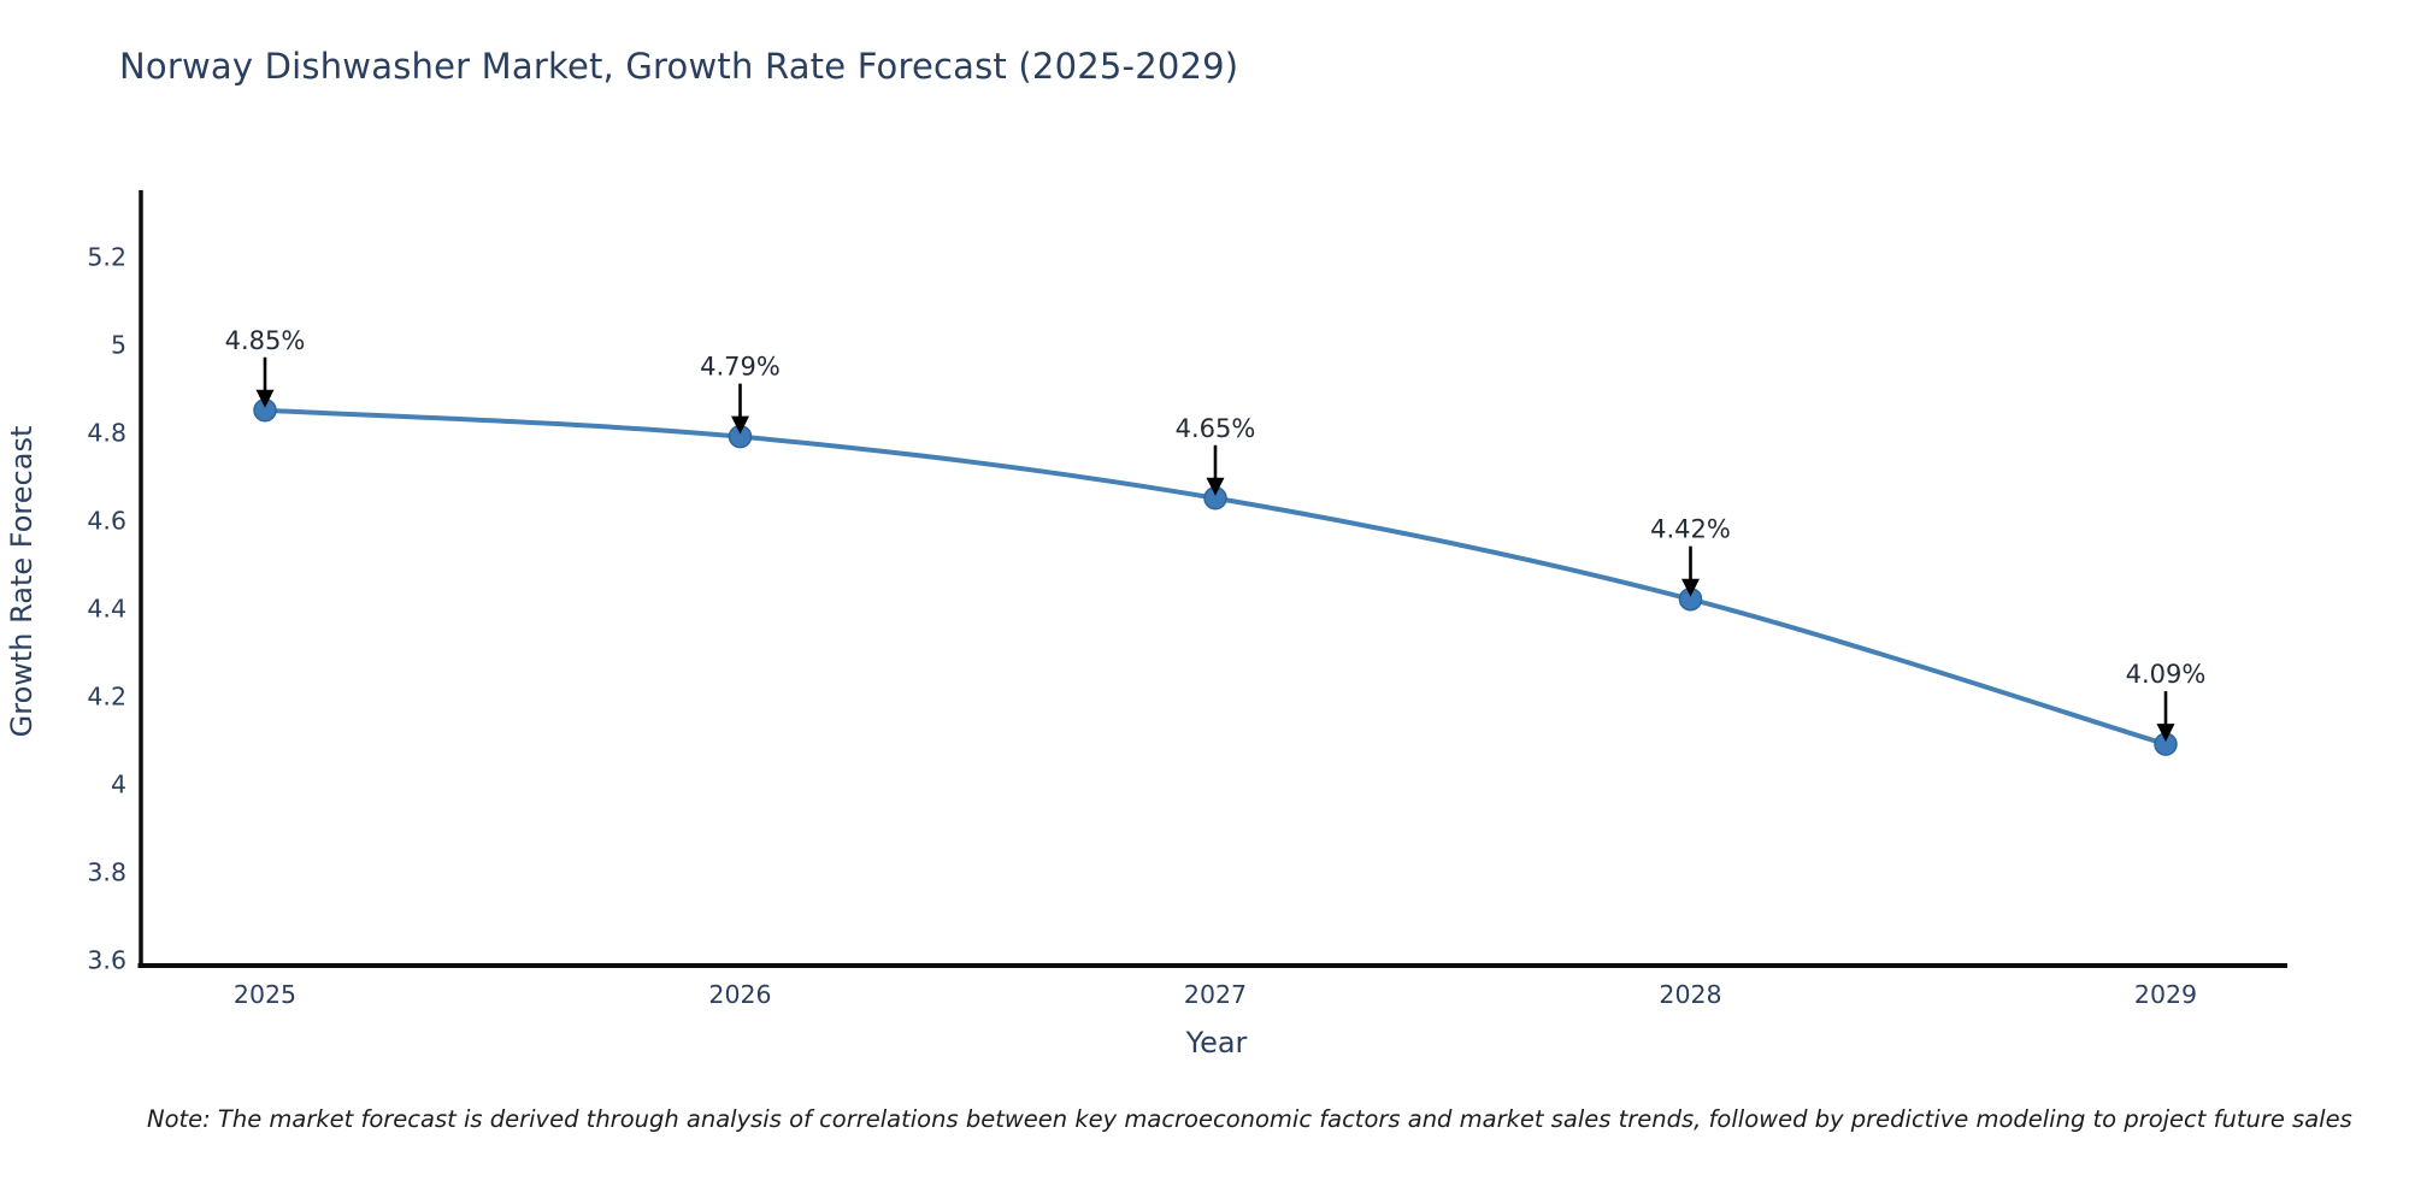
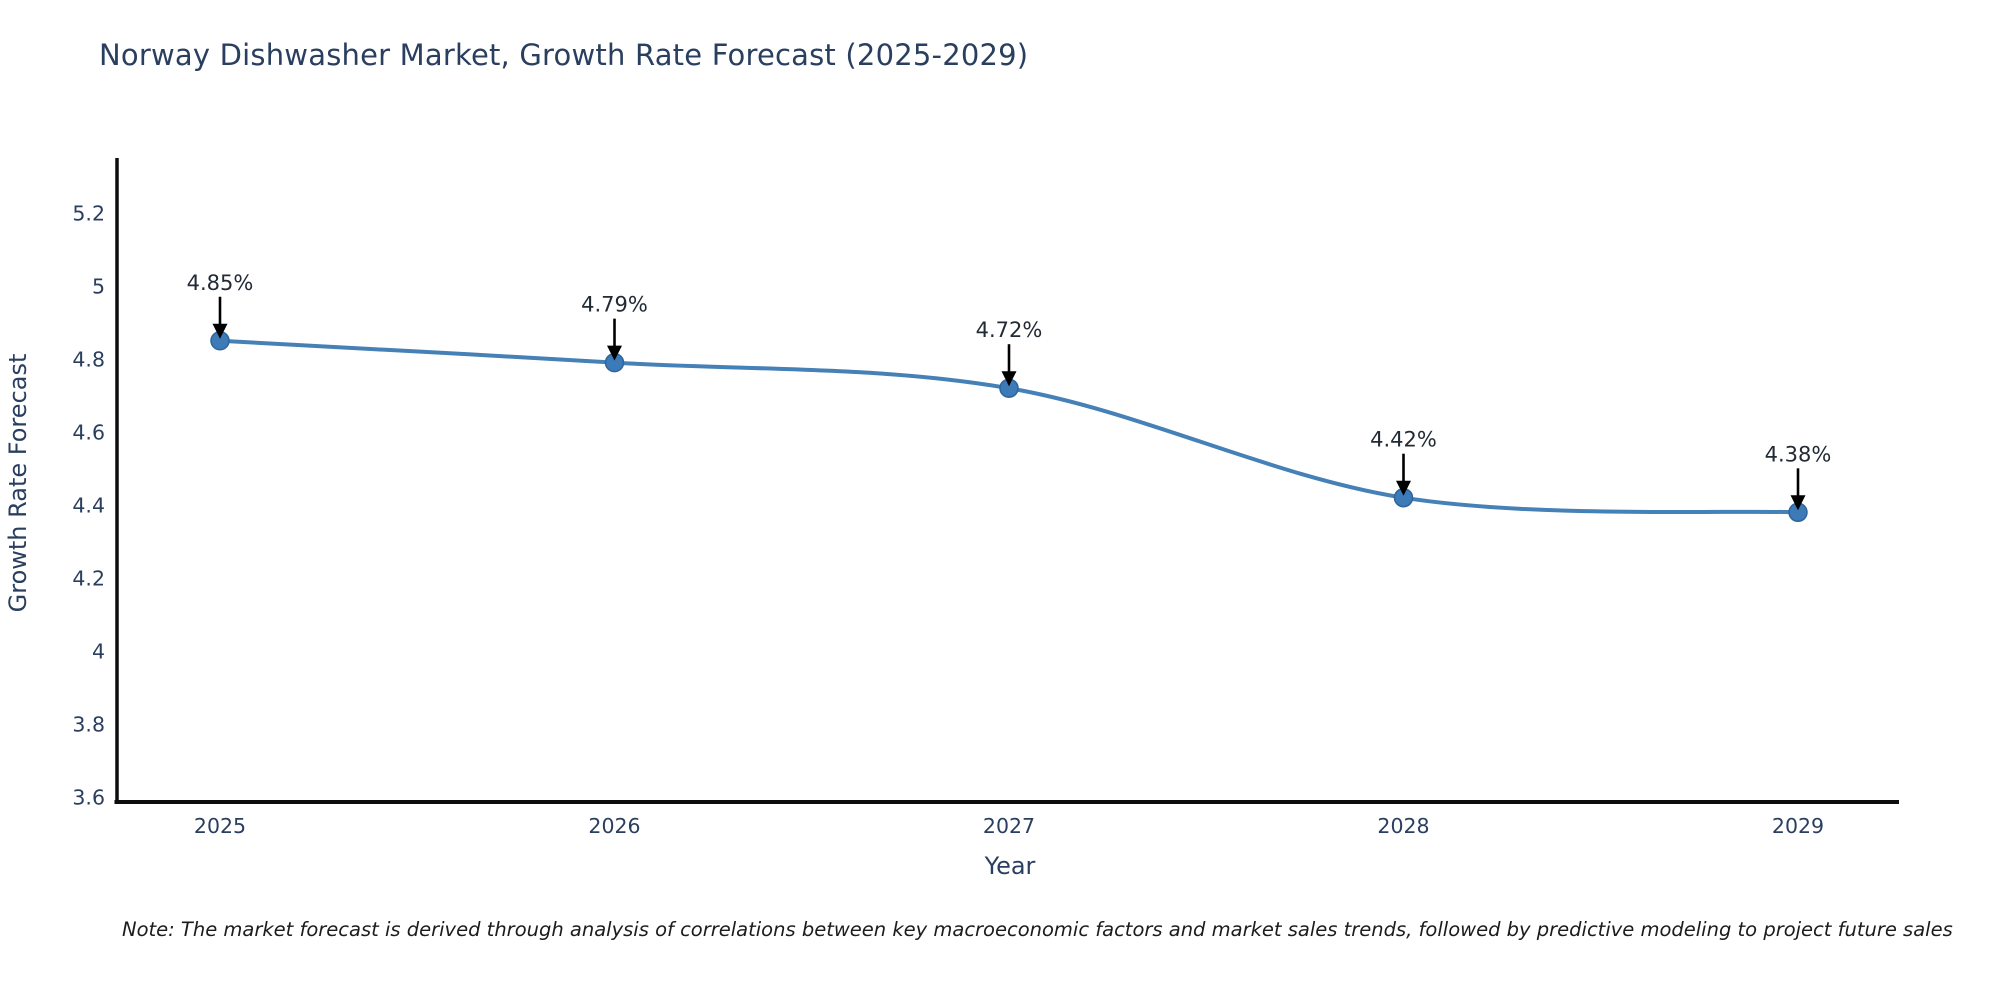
2027: 4.65% -> 4.72%
2029: 4.09% -> 4.38%
